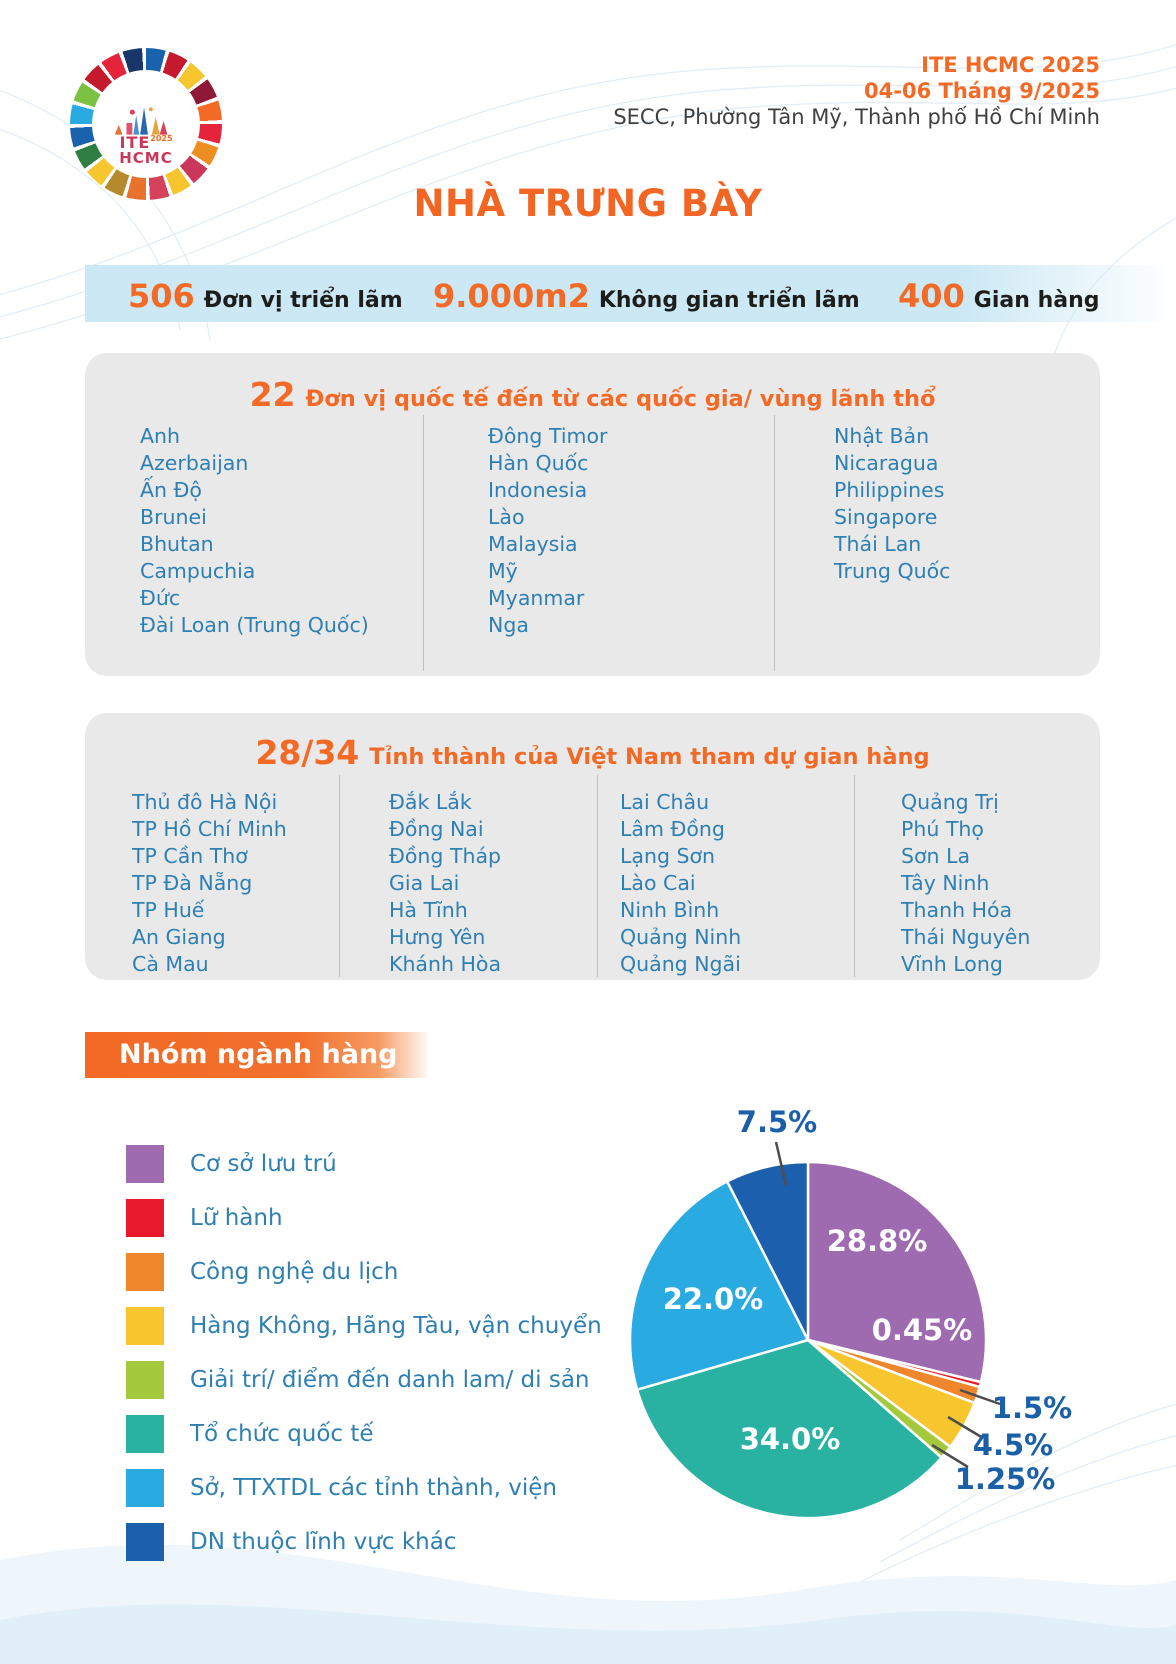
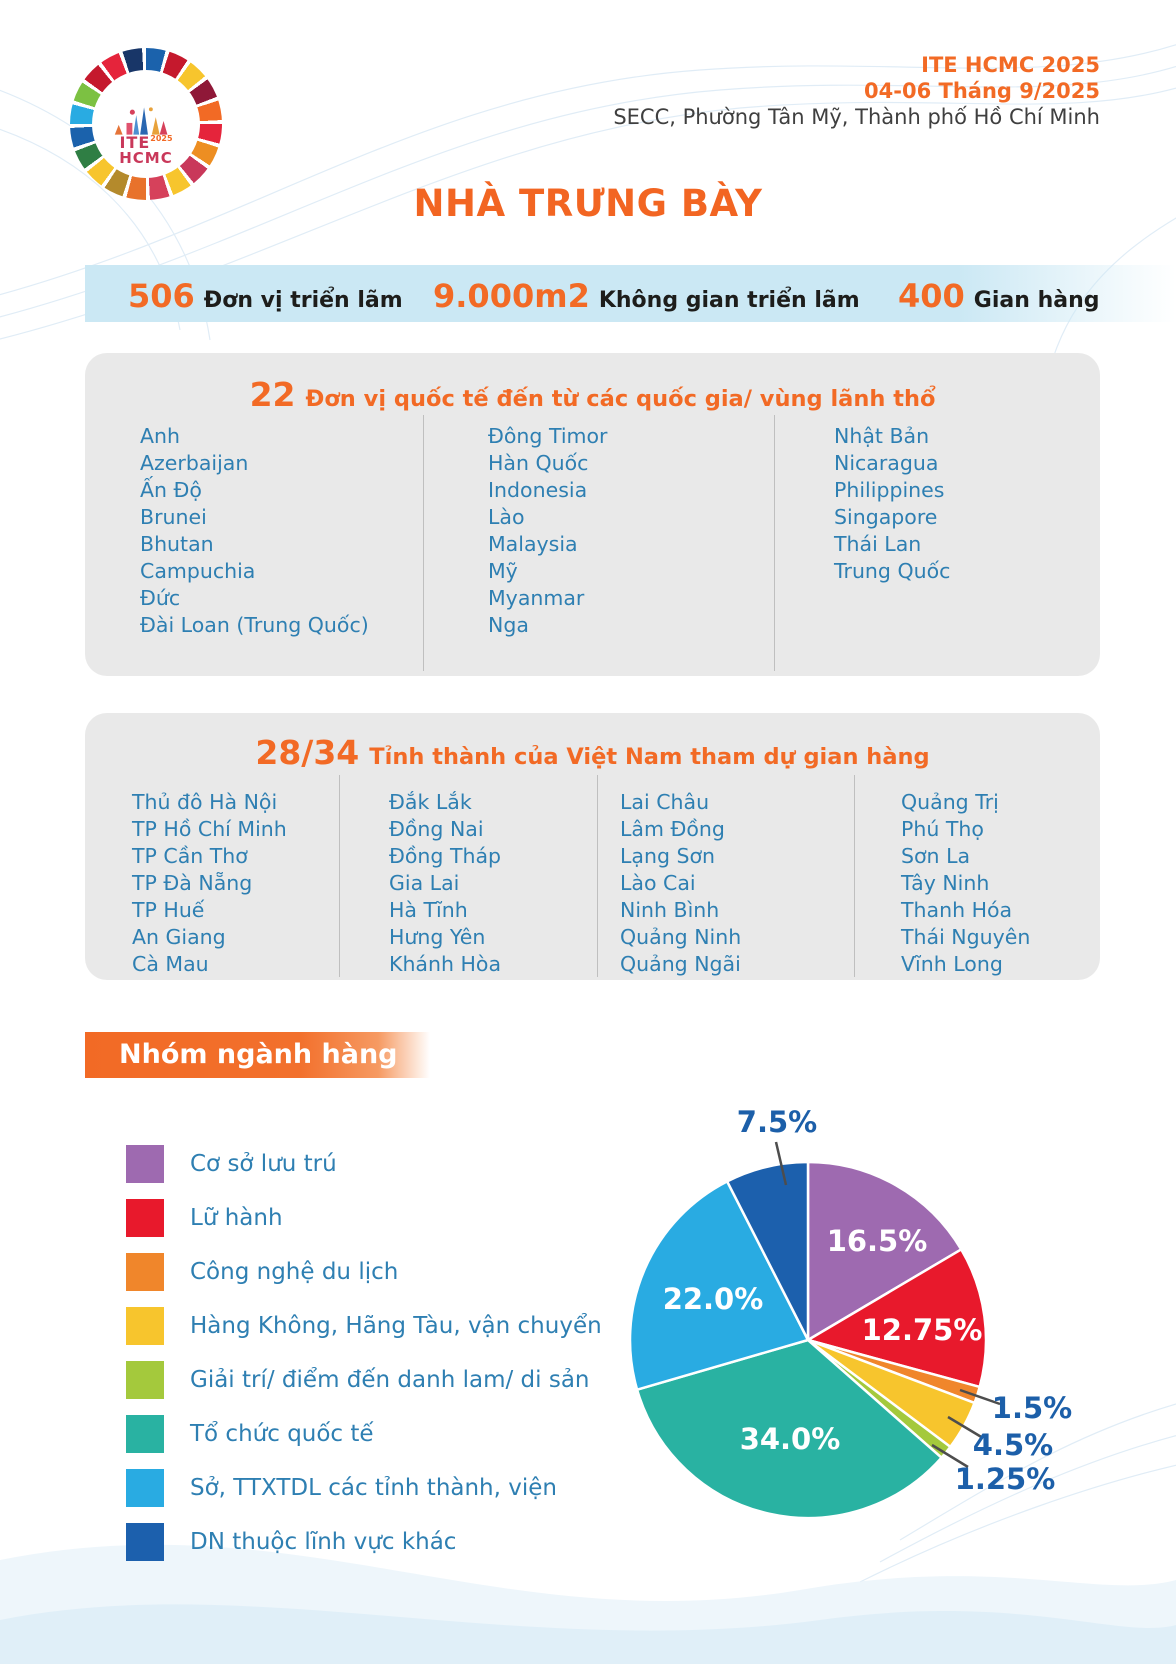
Cơ sở lưu trú: 28.8% -> 16.5%
Lữ hành: 0.45% -> 12.75%
